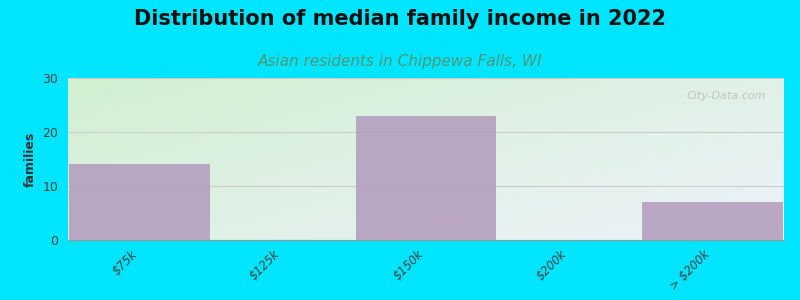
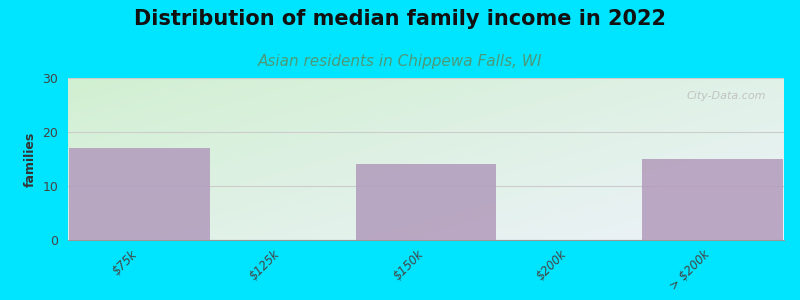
$75k: 14 -> 17
$150k: 23 -> 14
> $200k: 7 -> 15
